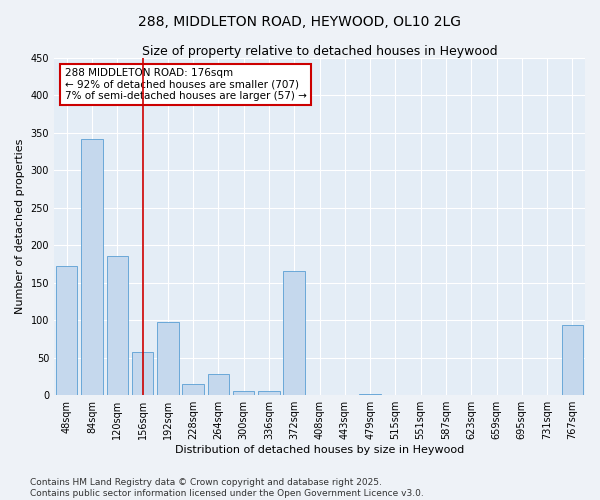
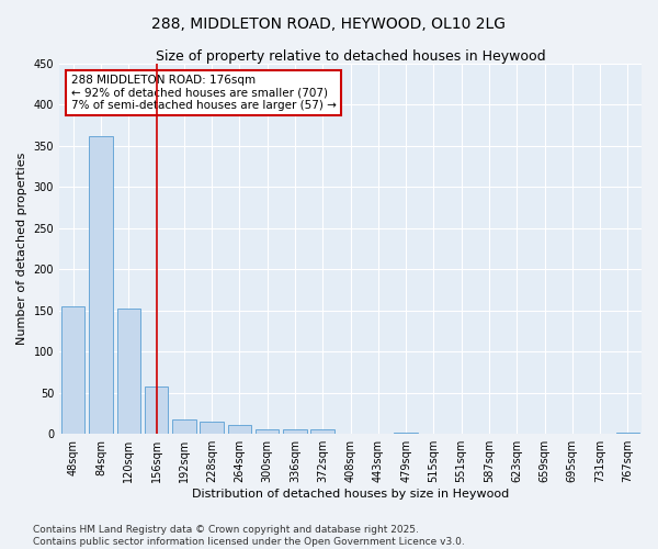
48sqm: 172 -> 155
84sqm: 342 -> 362
120sqm: 186 -> 153
192sqm: 98 -> 18
264sqm: 28 -> 11
372sqm: 166 -> 5
767sqm: 94 -> 2
